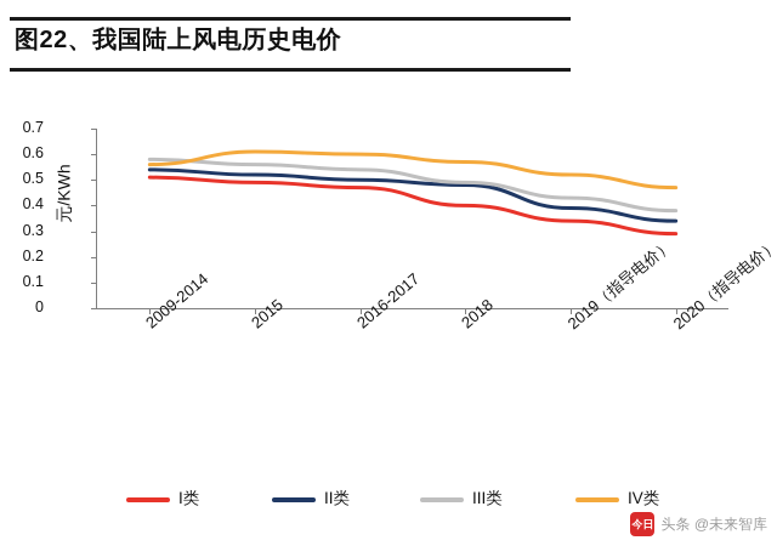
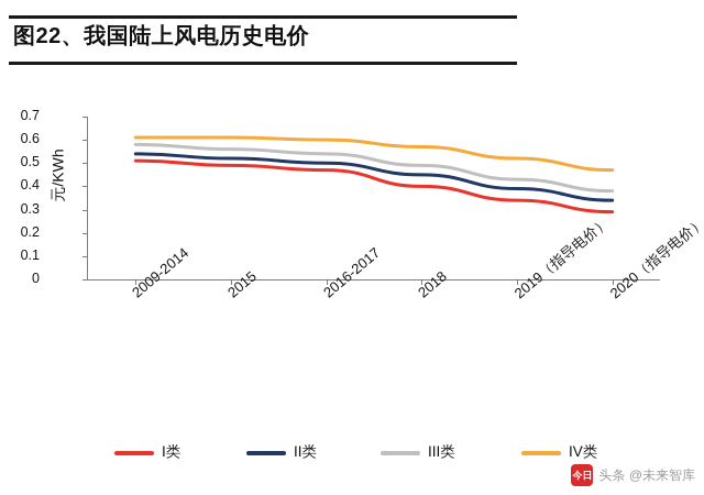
IV类/2009-2014: 0.56 -> 0.61
II类/2018: 0.48 -> 0.45
